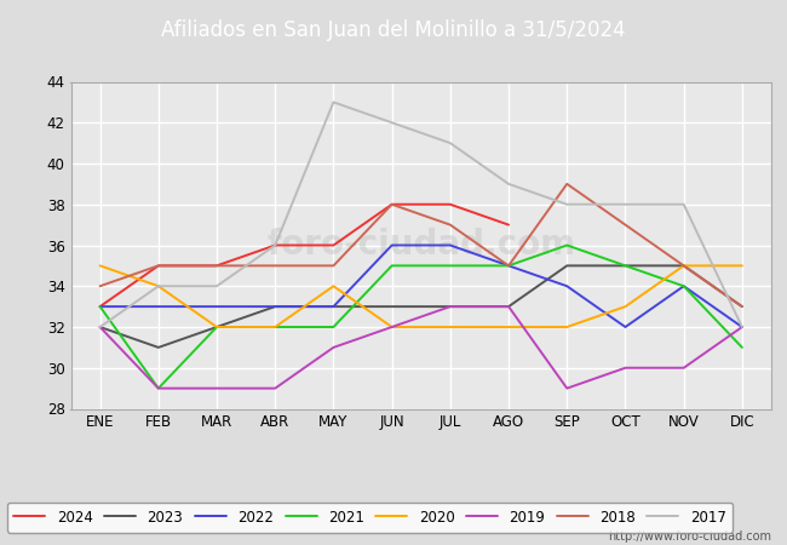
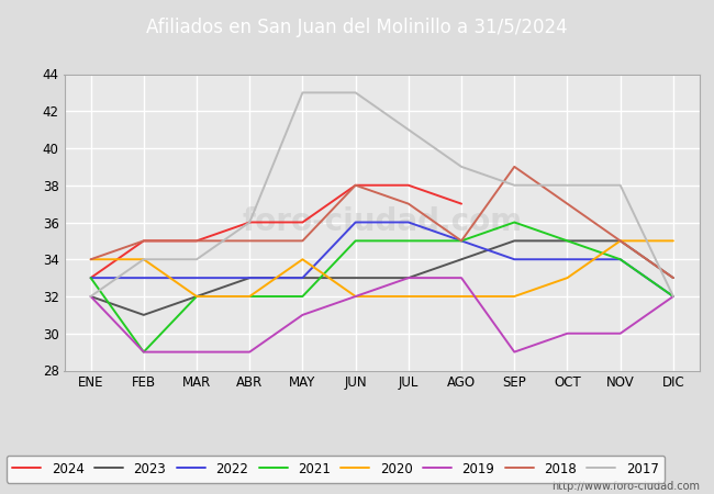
2020/ENE: 35 -> 34
2017/JUN: 42 -> 43
2023/AGO: 33 -> 34
2022/OCT: 32 -> 34
2021/DIC: 31 -> 32
